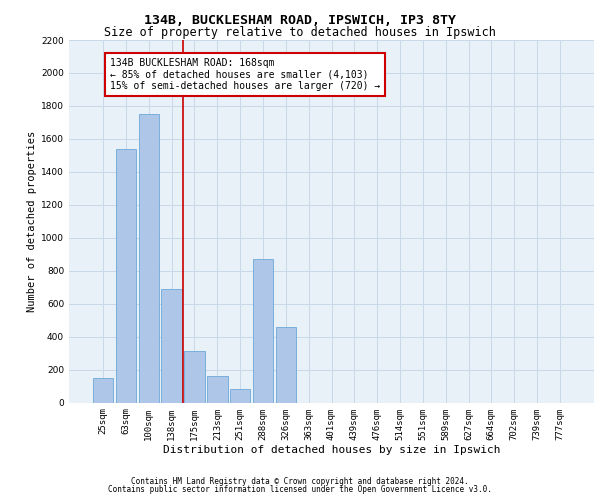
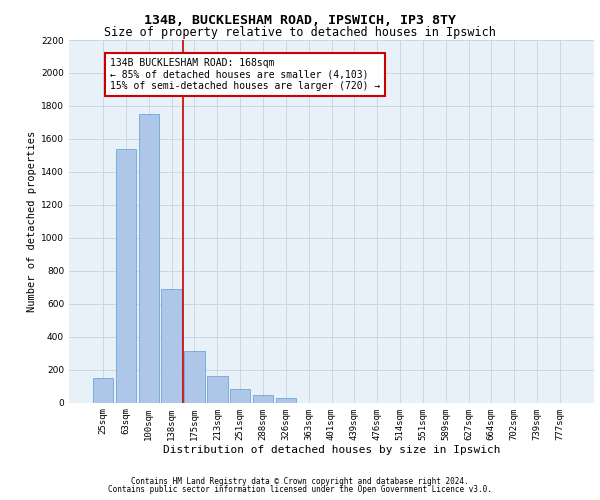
288sqm: 870 -> 40
326sqm: 460 -> 20
